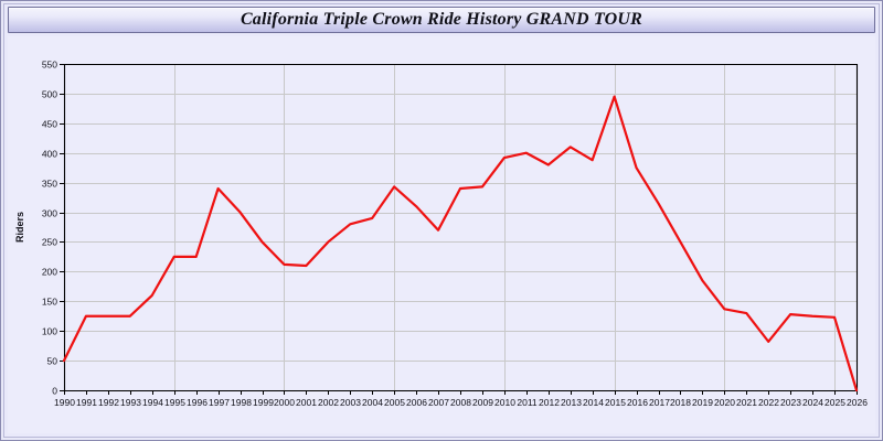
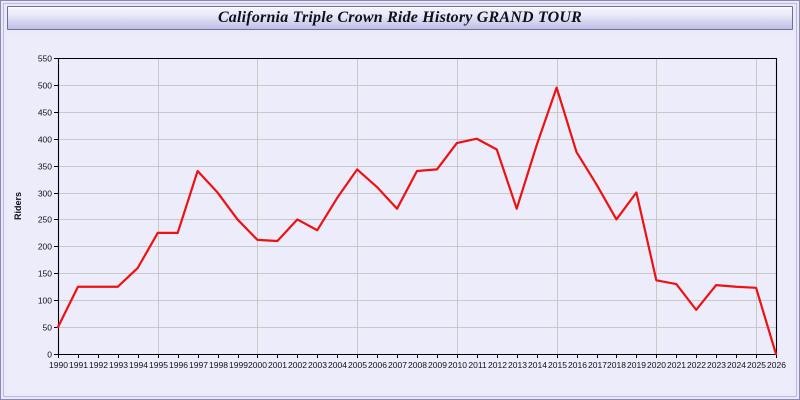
2003: 280 -> 230
2013: 410 -> 270
2019: 180 -> 300
